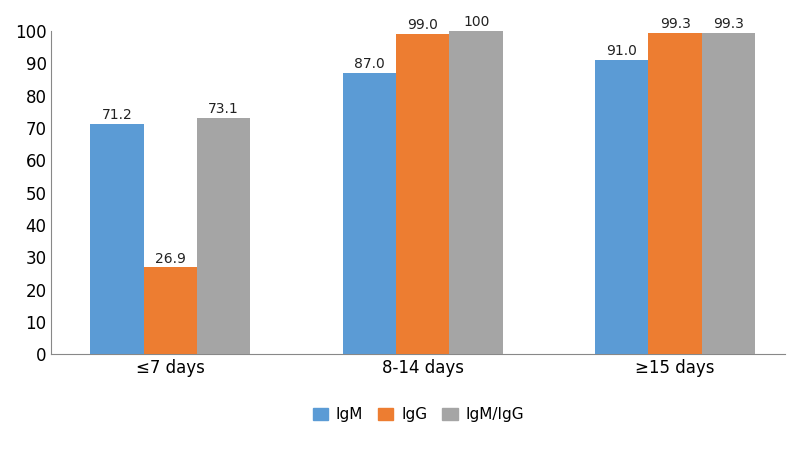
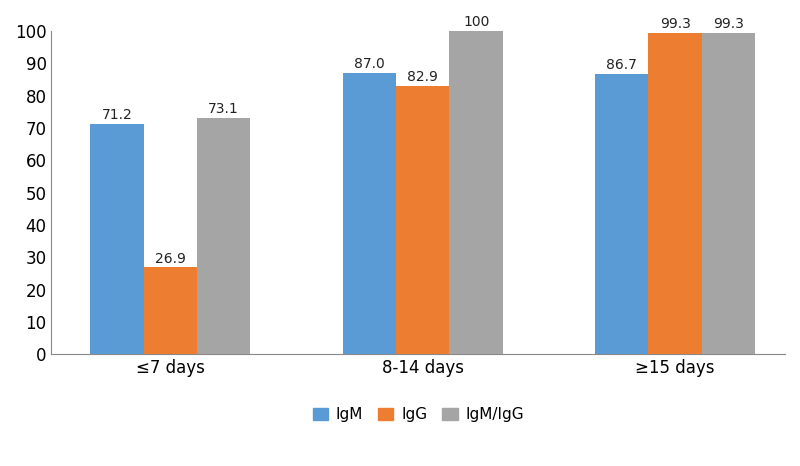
IgG/8-14 days: 99.0 -> 82.9
IgM/≥15 days: 91.0 -> 86.7
